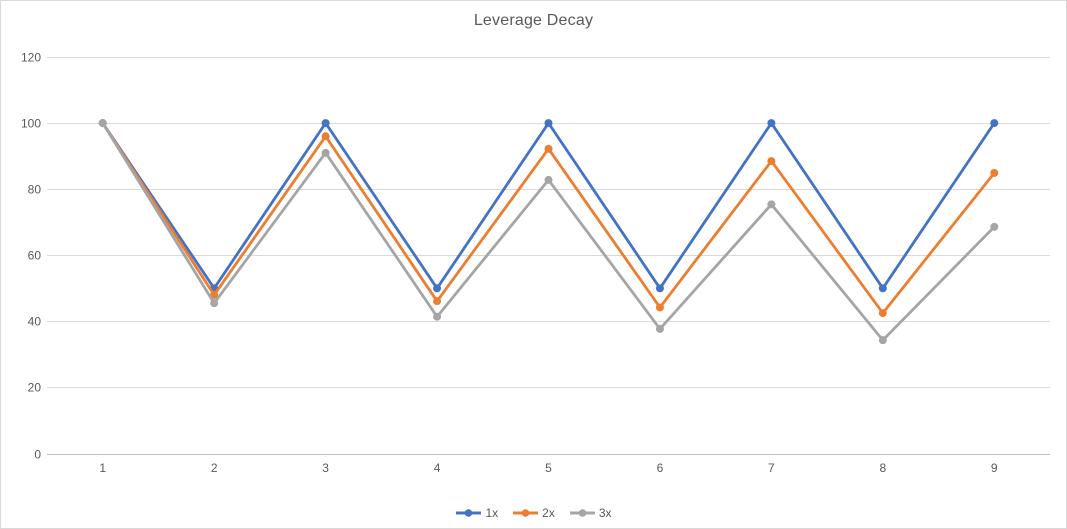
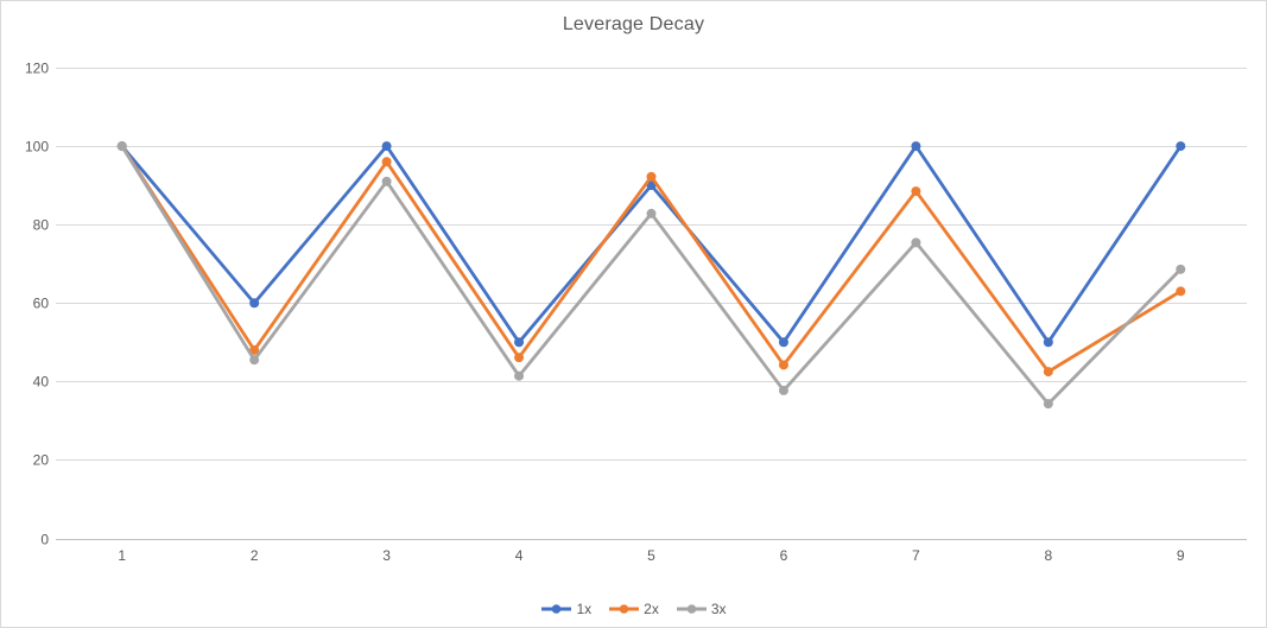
1x/2: 50 -> 60
1x/5: 100 -> 90
2x/9: 85 -> 63
